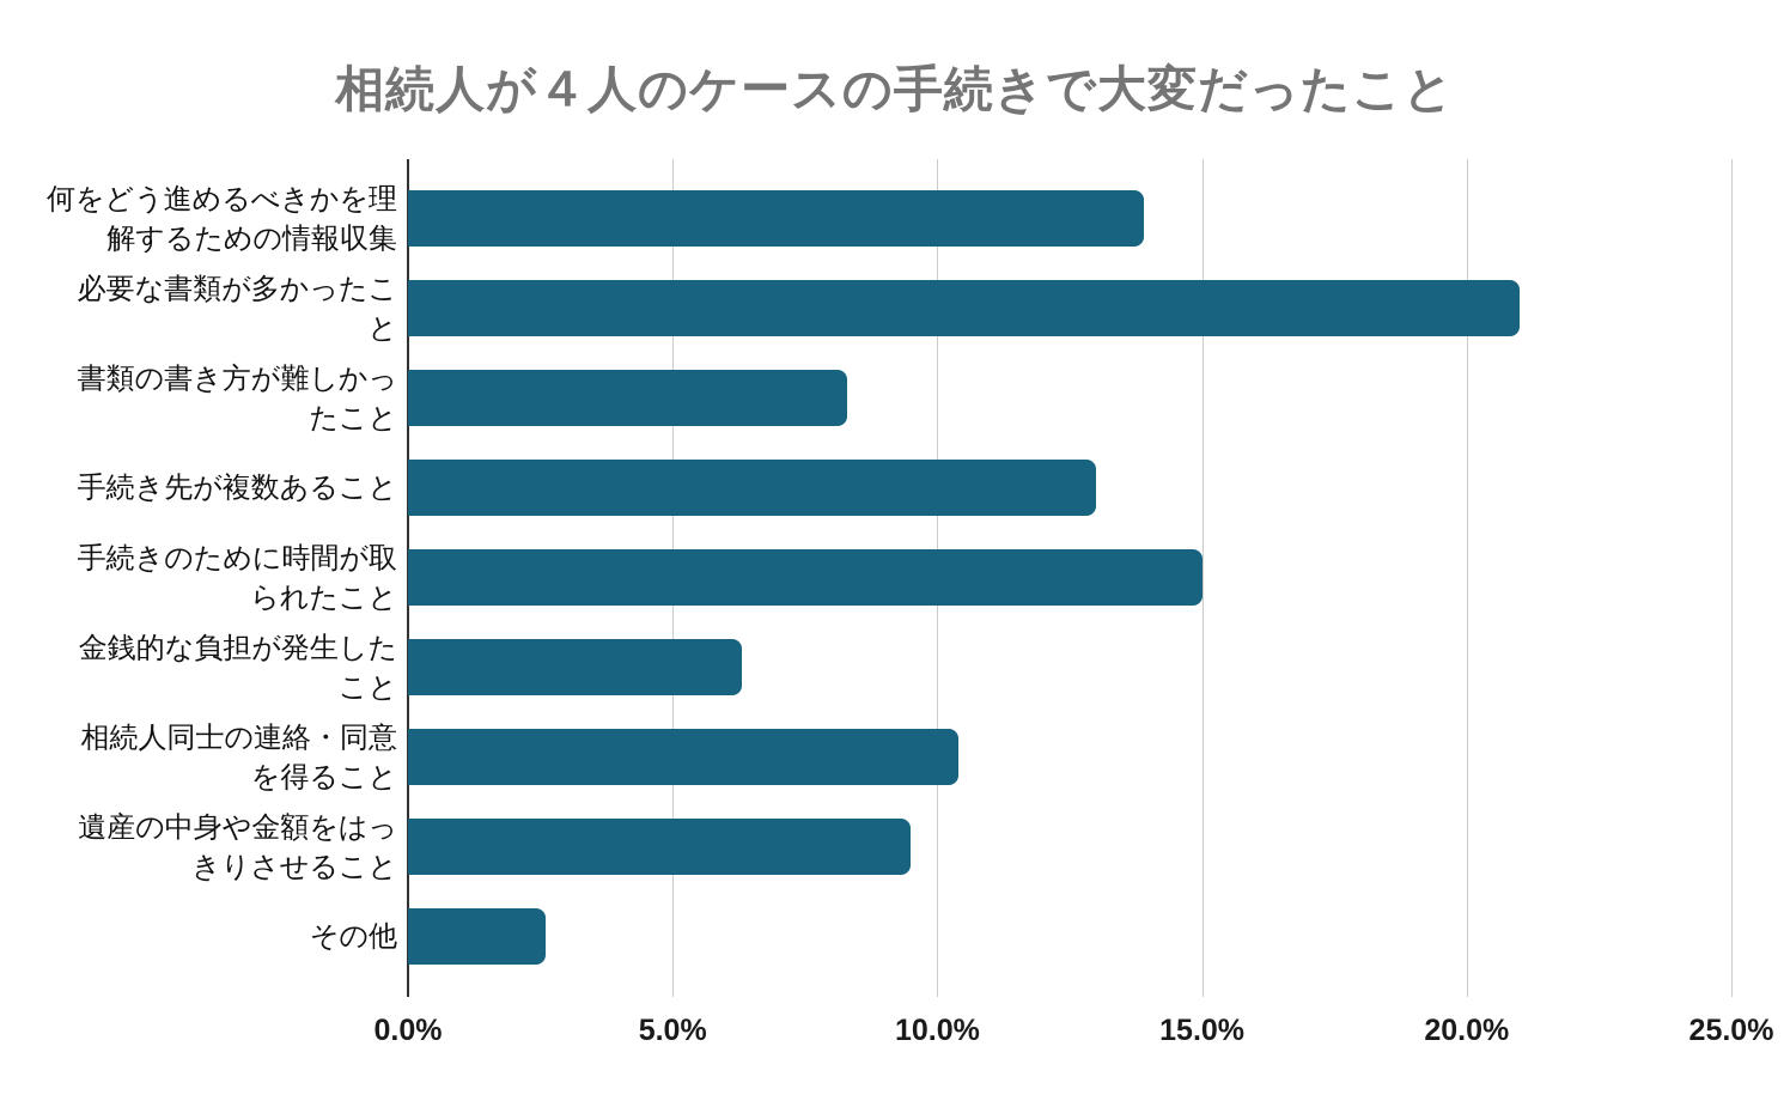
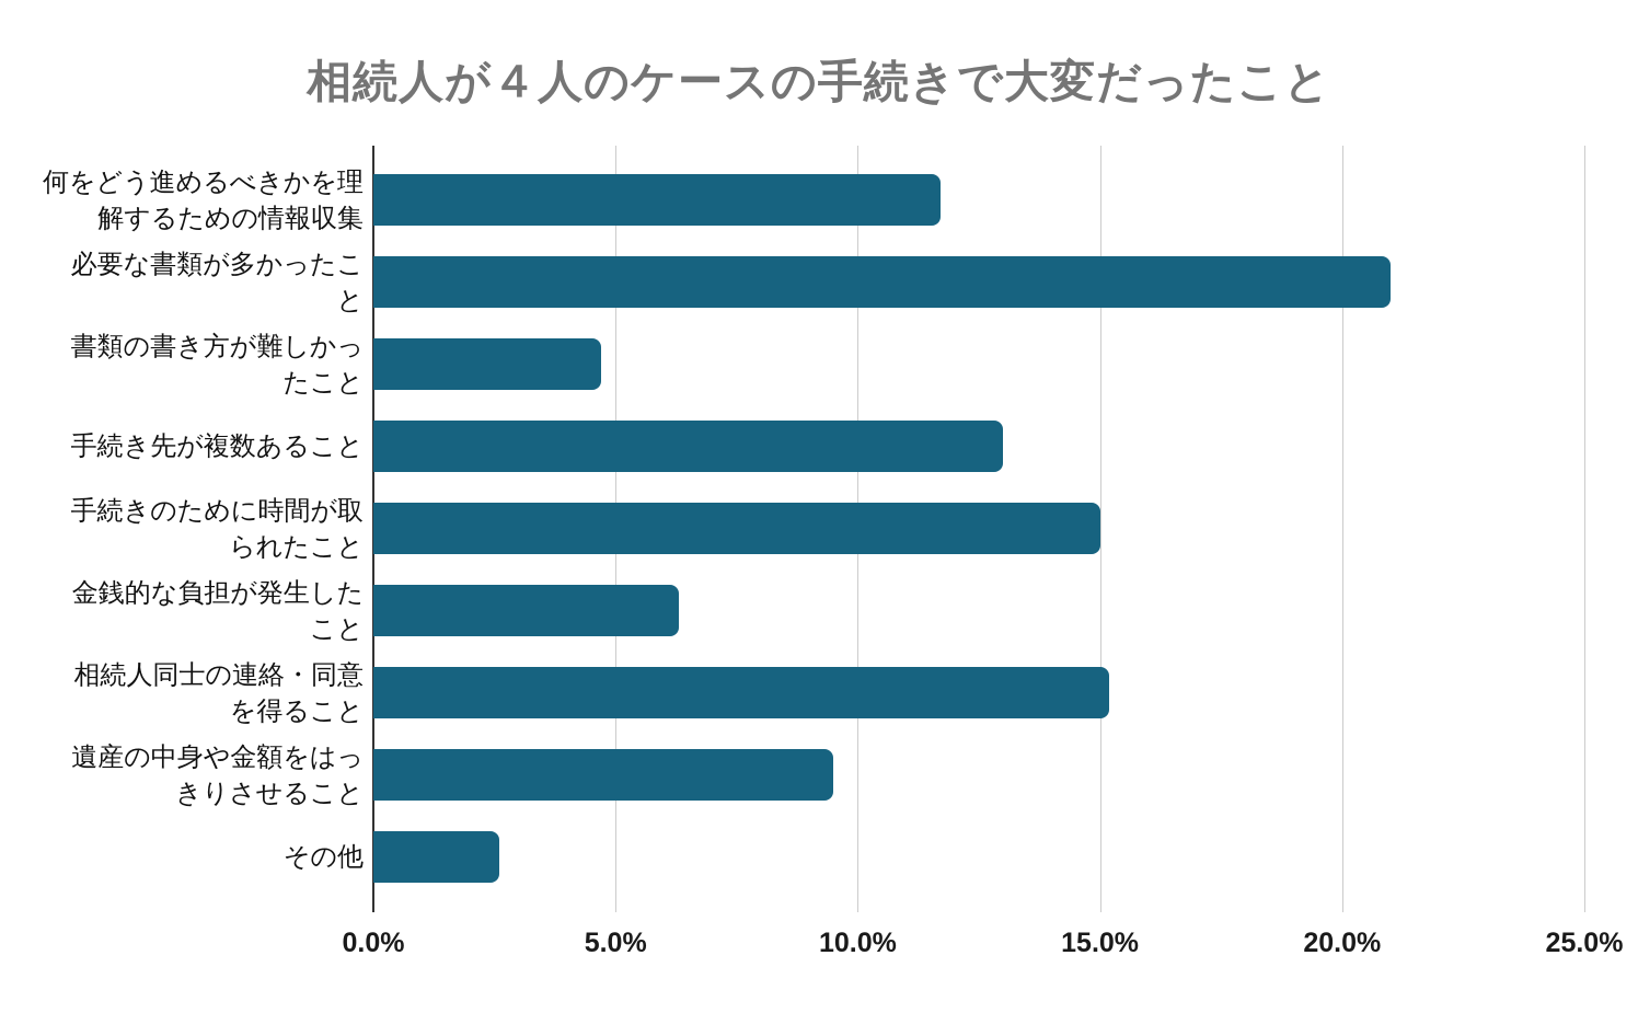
何をどう進めるべきかを理解するための情報収集: 13.9% -> 11.7%
書類の書き方が難しかったこと: 8.3% -> 4.7%
相続人同士の連絡・同意を得ること: 10.4% -> 15.2%
